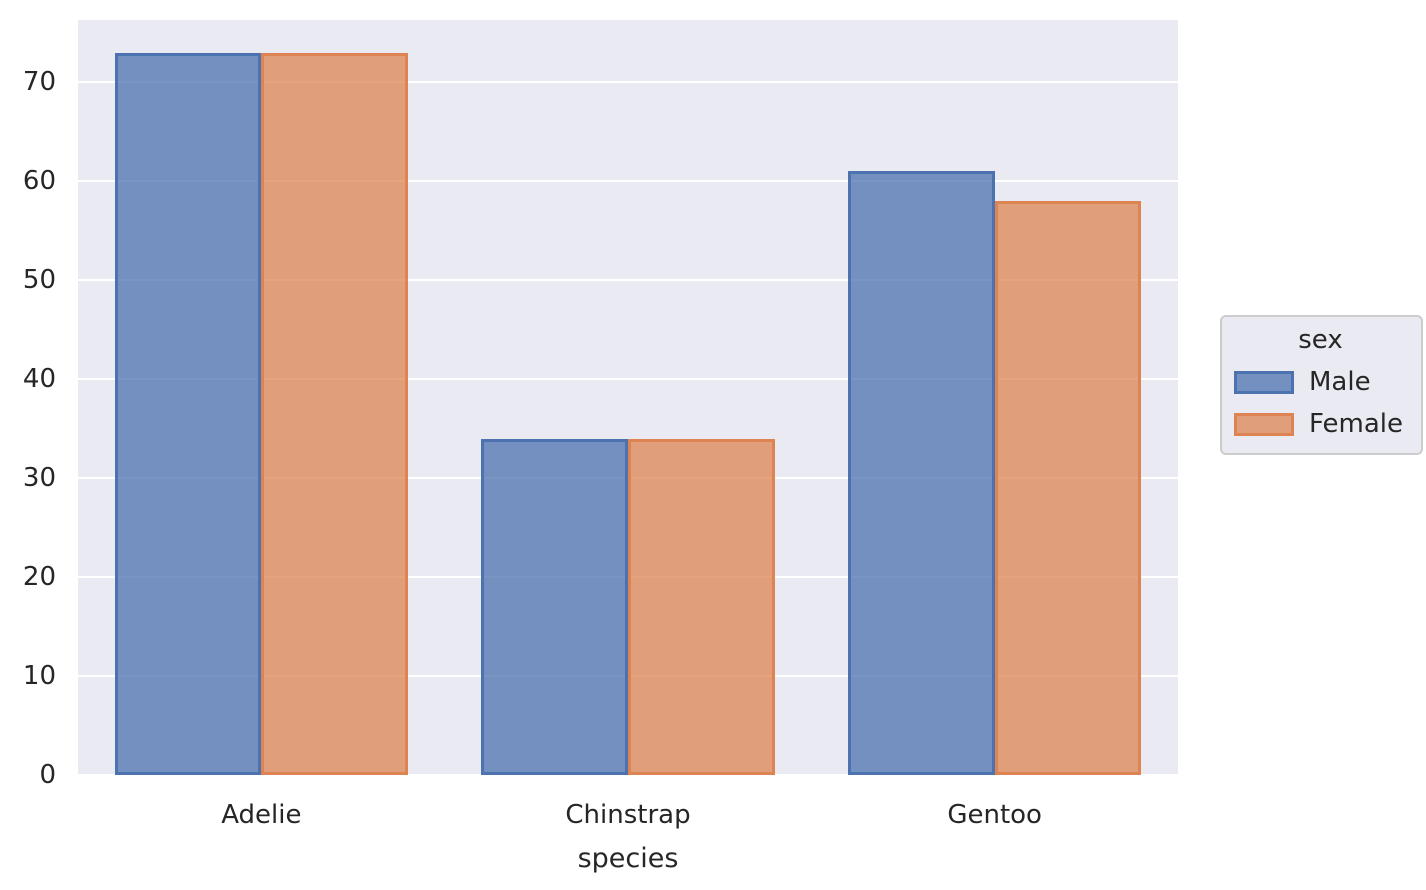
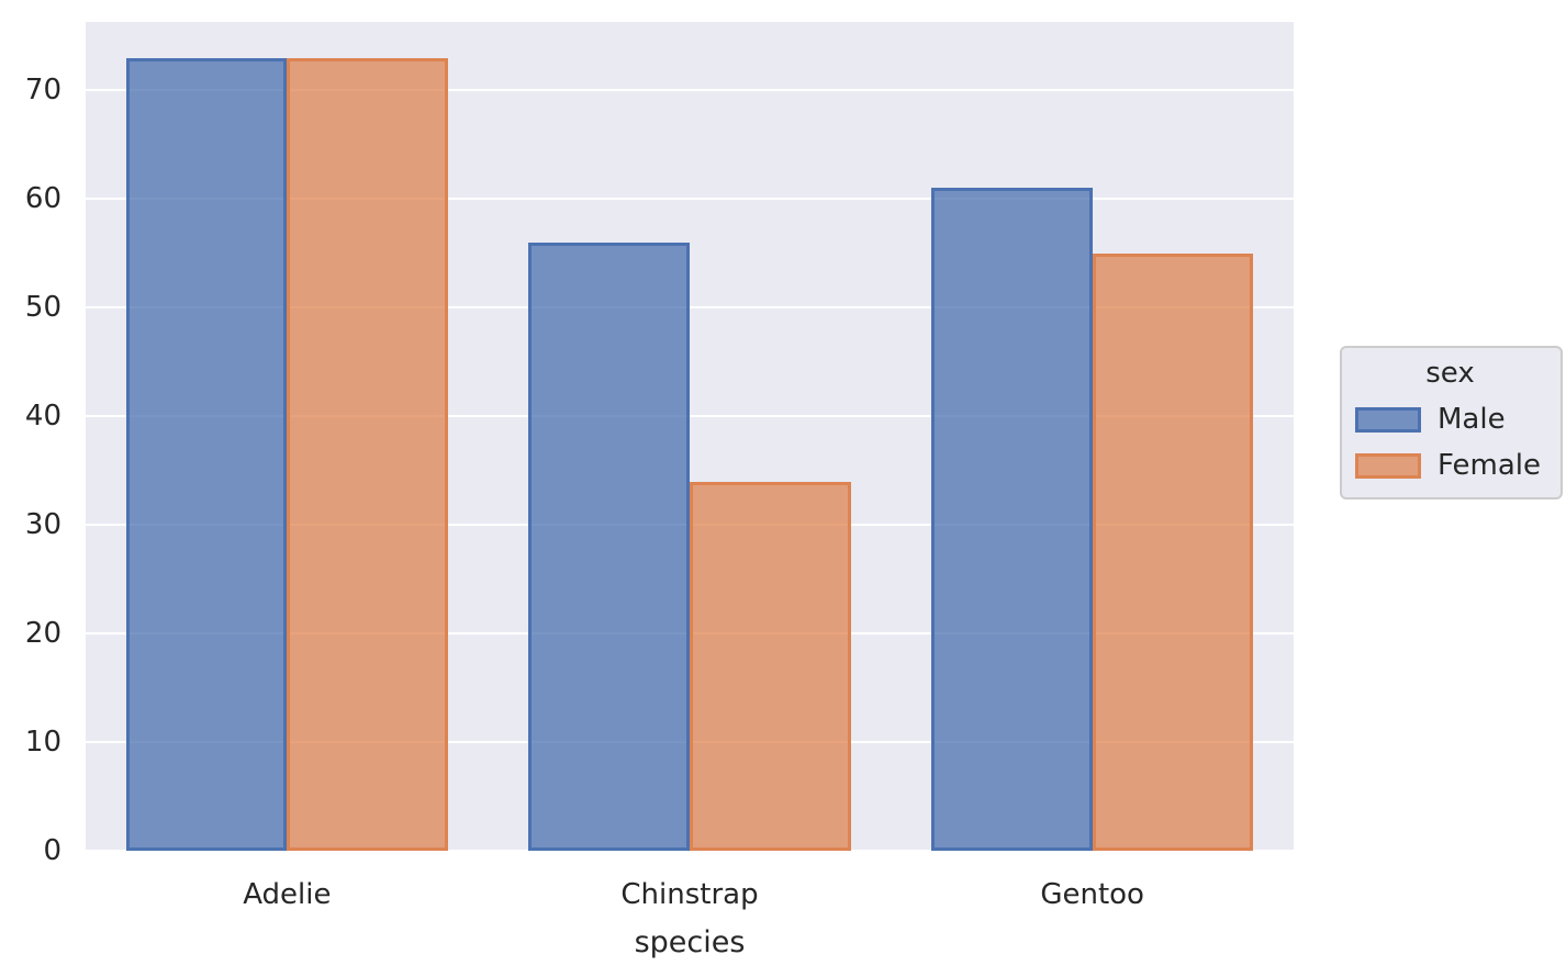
Male/Chinstrap: 34 -> 56
Female/Gentoo: 58 -> 55
